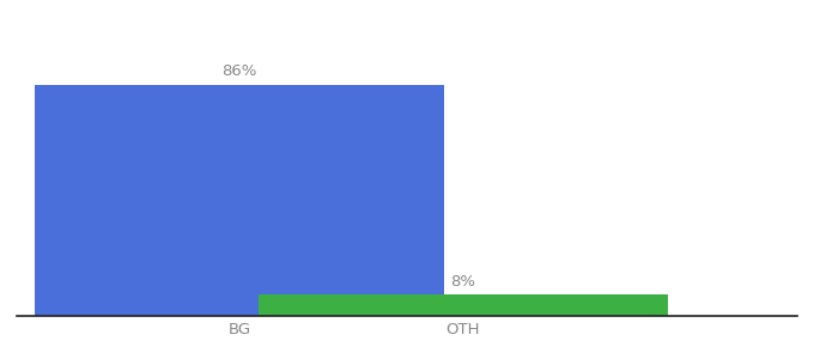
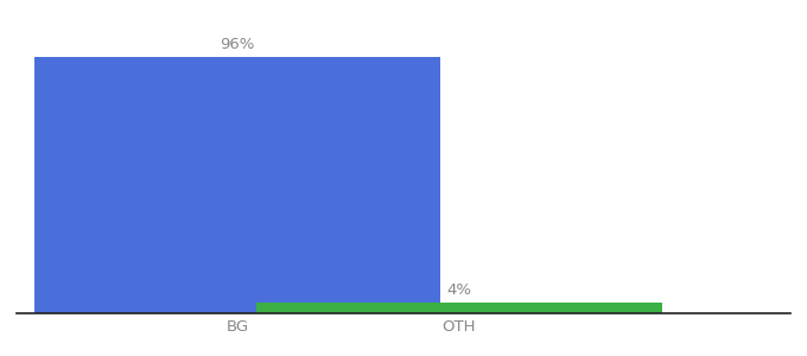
BG: 86% -> 96%
OTH: 8% -> 4%
